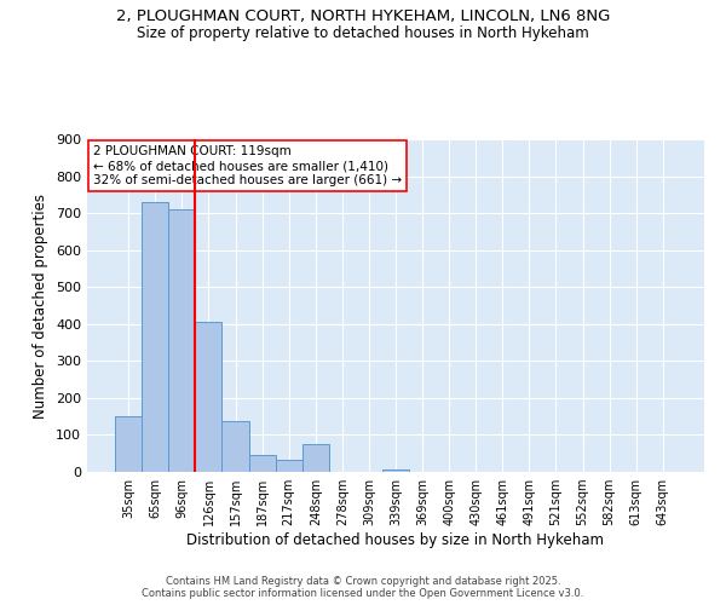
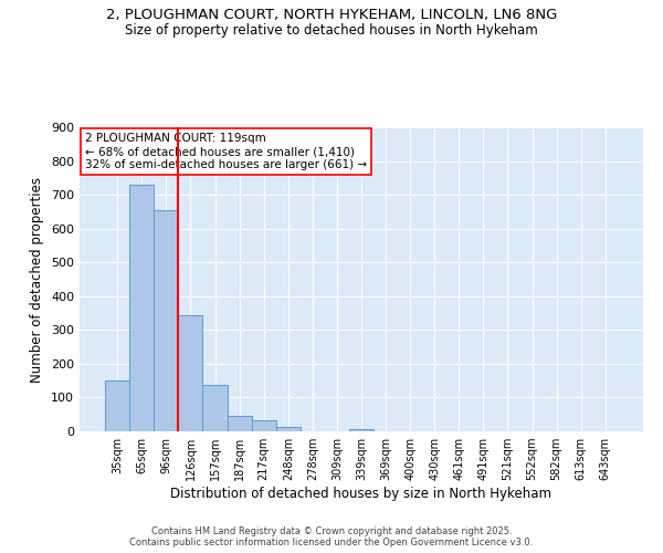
96sqm: 710 -> 655
126sqm: 405 -> 345
248sqm: 75 -> 12
